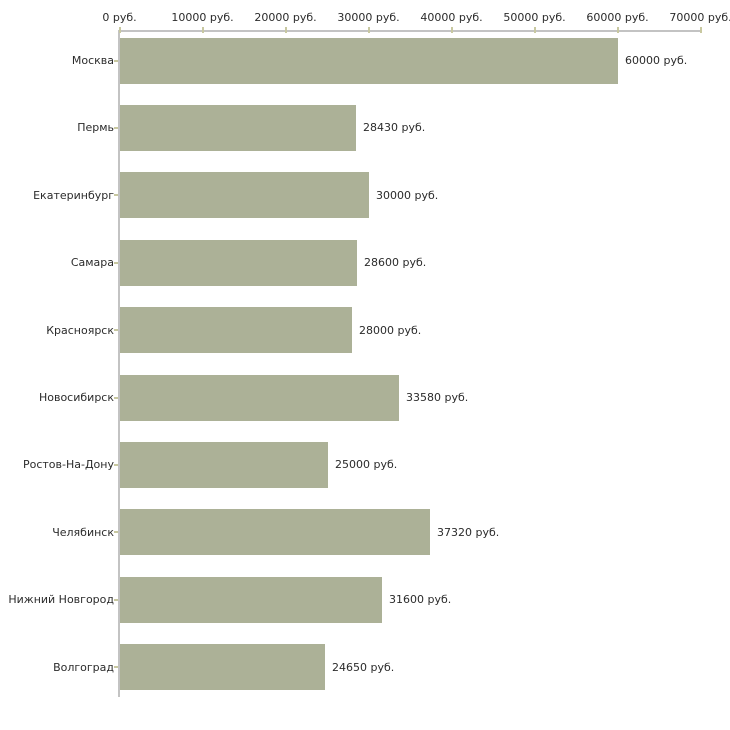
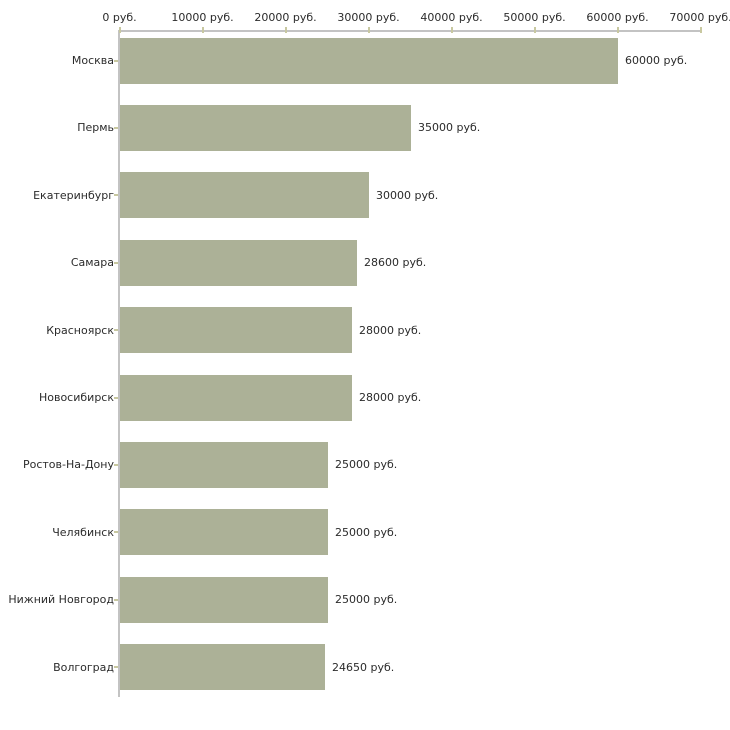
Пермь: 28430 -> 35000
Новосибирск: 33580 -> 28000
Челябинск: 37320 -> 25000
Нижний Новгород: 31600 -> 25000
